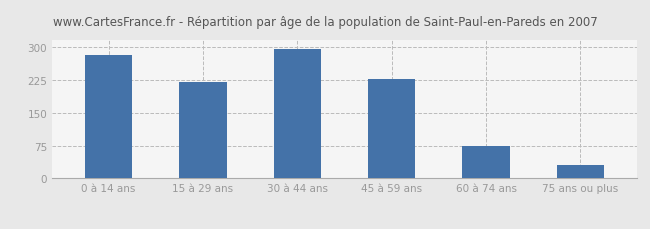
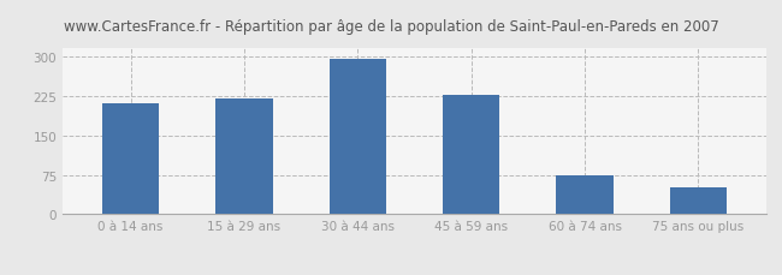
0 à 14 ans: 282 -> 210
75 ans ou plus: 30 -> 50
